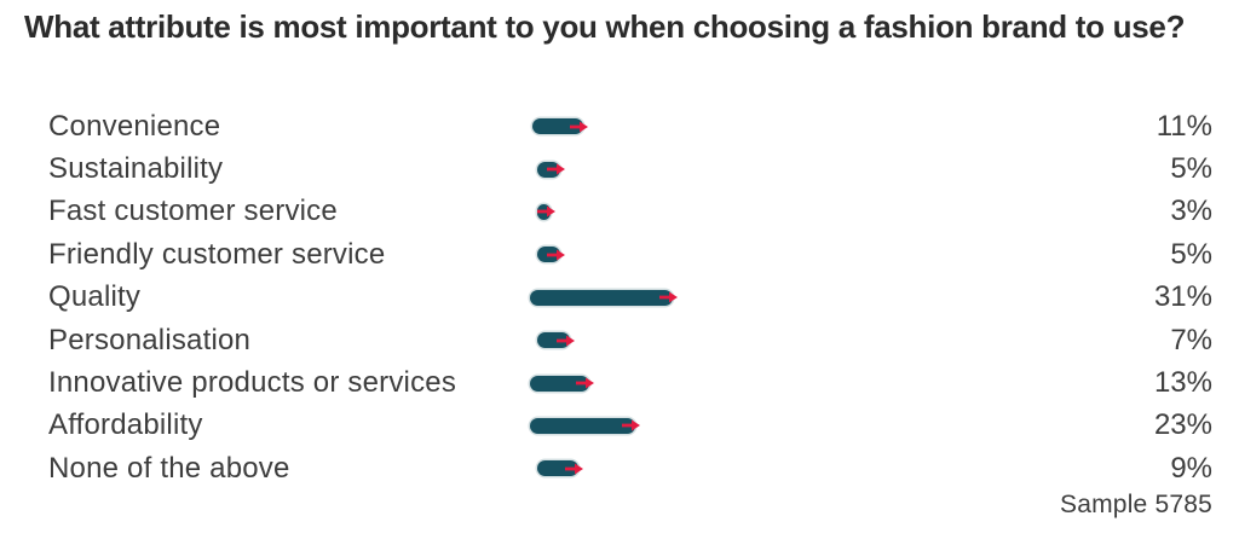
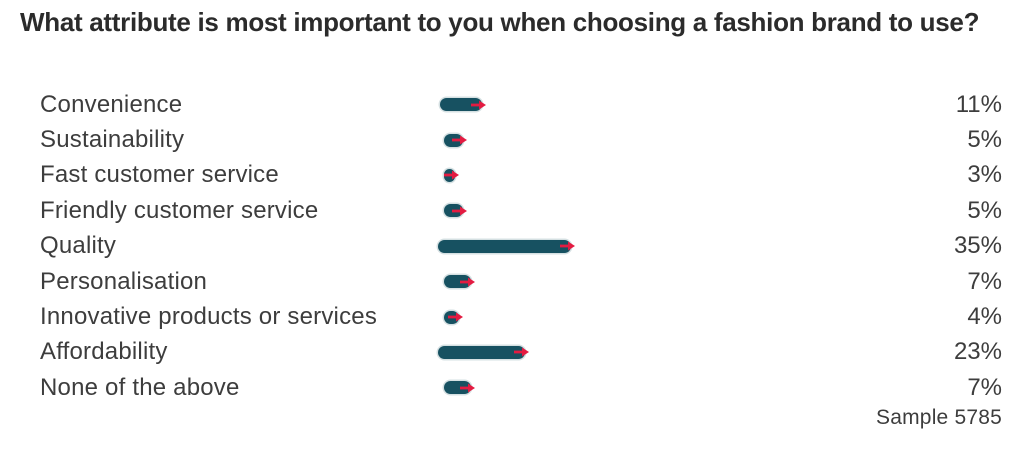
Quality: 31% -> 35%
Innovative products or services: 13% -> 4%
None of the above: 9% -> 7%
